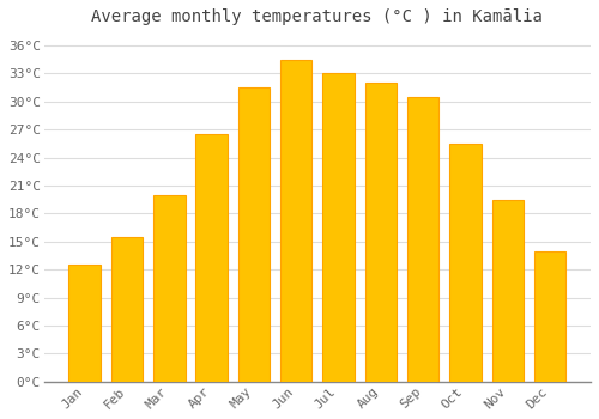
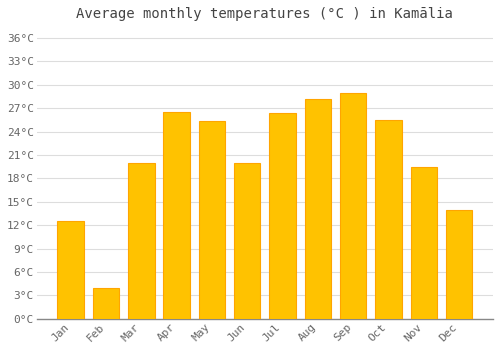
Feb: 15.5°C -> 4.0°C
May: 31.5°C -> 25.4°C
Jun: 34.5°C -> 20.0°C
Jul: 33.0°C -> 26.4°C
Aug: 32.0°C -> 28.2°C
Sep: 30.5°C -> 29.0°C
